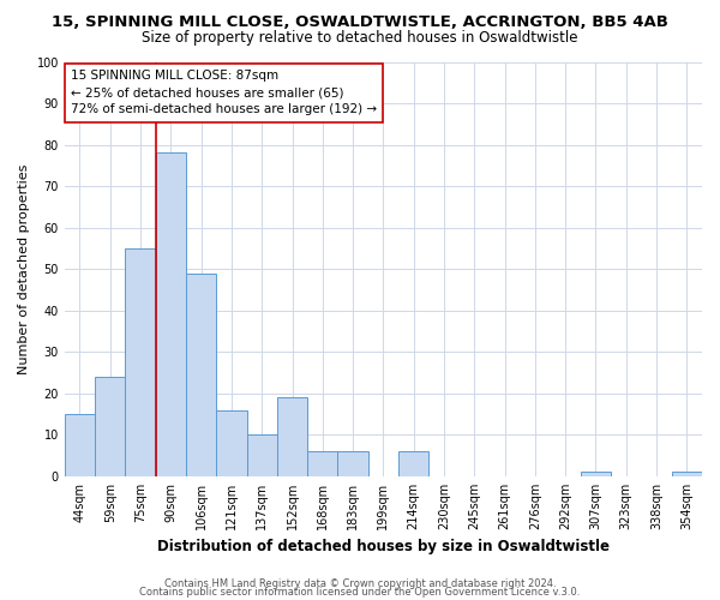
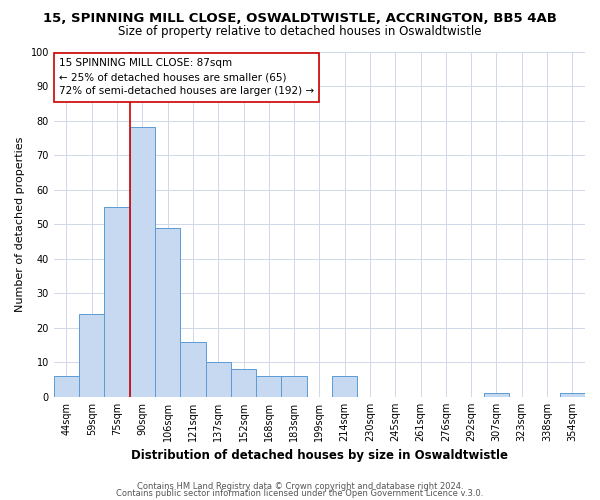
44sqm: 15 -> 6
152sqm: 19 -> 8
